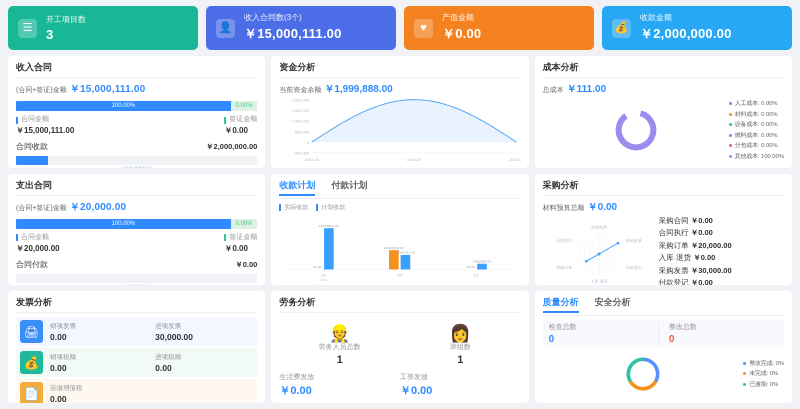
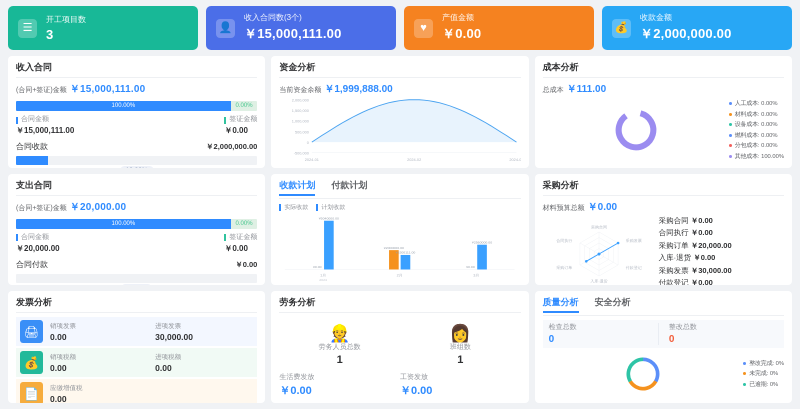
收款计划/计划收款/1月: ¥4264667.00 -> ¥5040000.00
收款计划/计划收款/3月: ¥592999.00 -> ¥2560000.00
